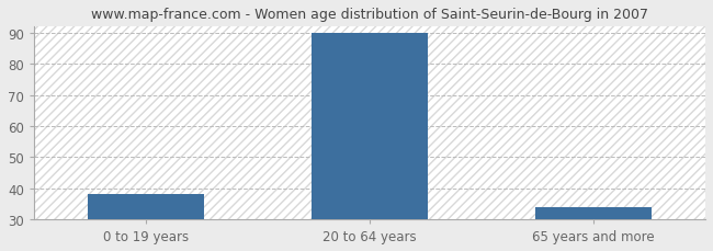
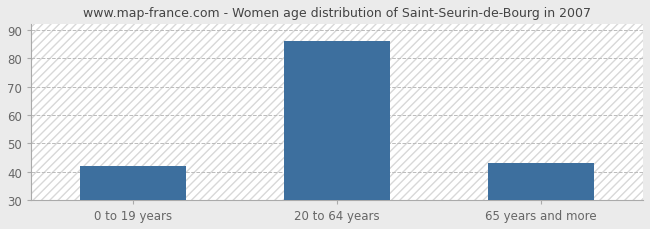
0 to 19 years: 38 -> 42
20 to 64 years: 90 -> 86
65 years and more: 34 -> 43
